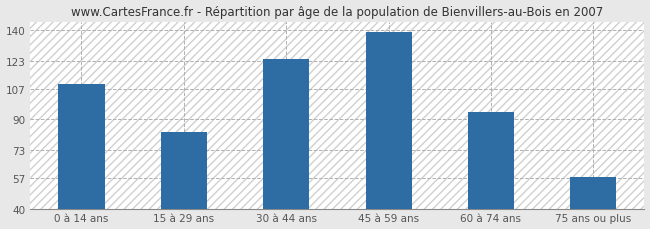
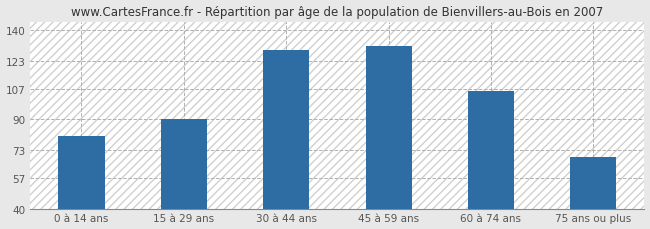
0 à 14 ans: 110 -> 81
15 à 29 ans: 83 -> 90
30 à 44 ans: 124 -> 129
45 à 59 ans: 139 -> 131
60 à 74 ans: 94 -> 106
75 ans ou plus: 58 -> 69
